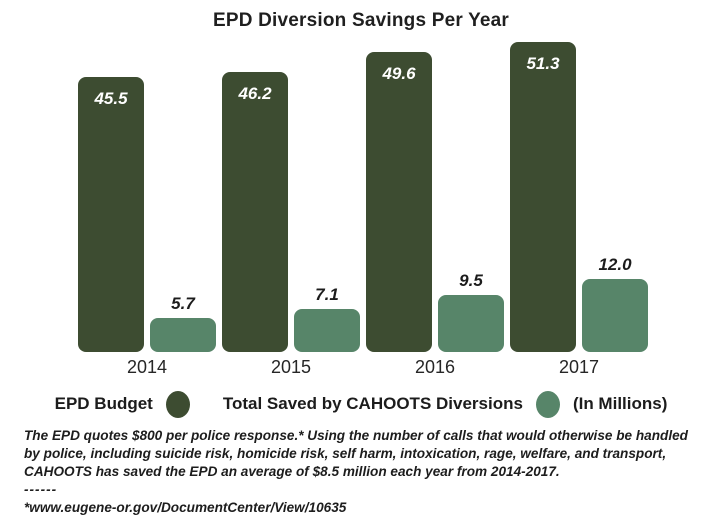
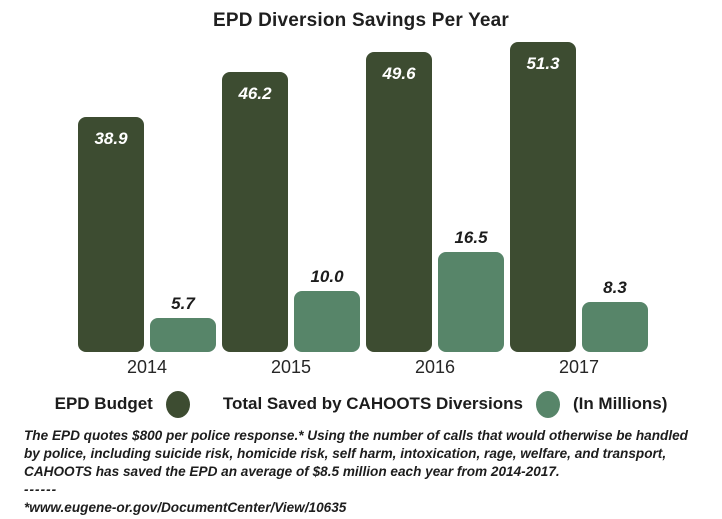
EPD Budget/2014: 45.5 -> 38.9
Total Saved by CAHOOTS Diversions/2015: 7.1 -> 10.0
Total Saved by CAHOOTS Diversions/2016: 9.5 -> 16.5
Total Saved by CAHOOTS Diversions/2017: 12.0 -> 8.3
